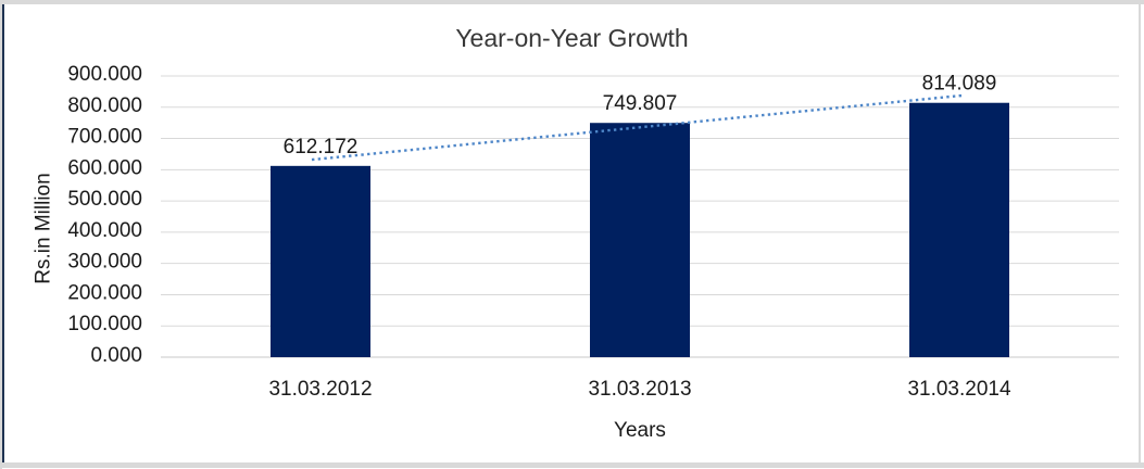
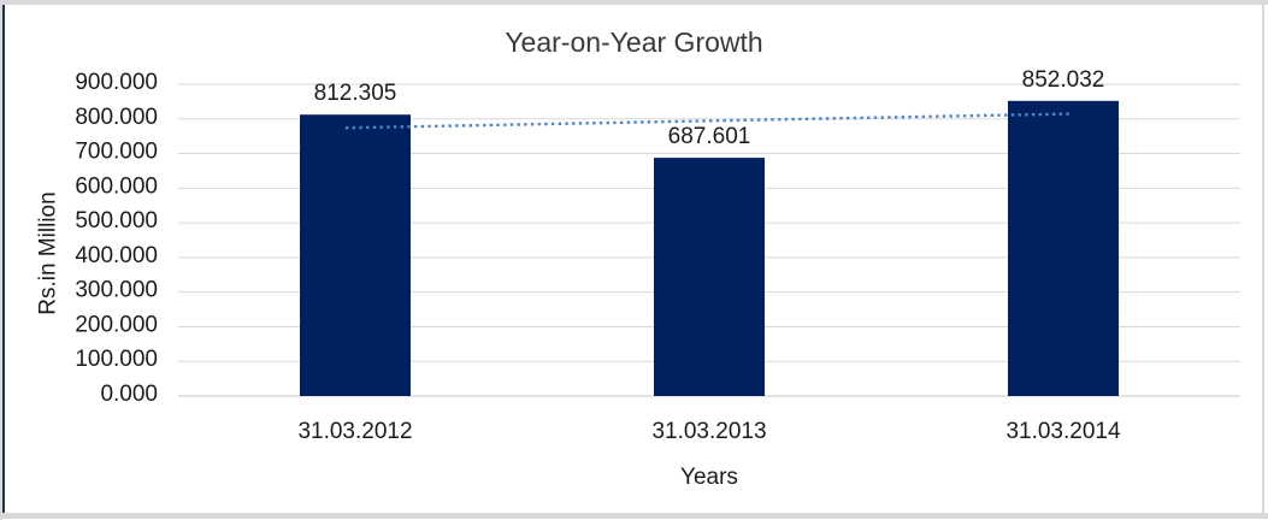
31.03.2012: 612.172 -> 812.305
31.03.2013: 749.807 -> 687.601
31.03.2014: 814.089 -> 852.032
